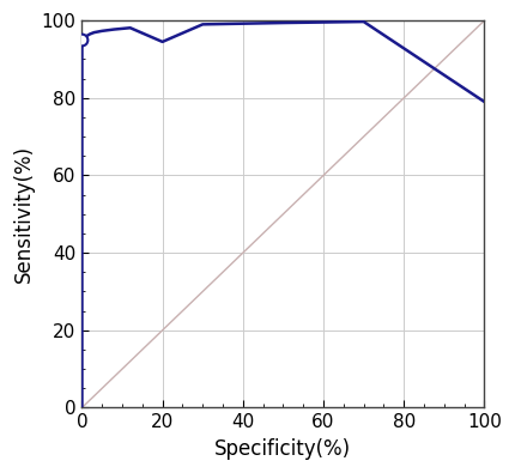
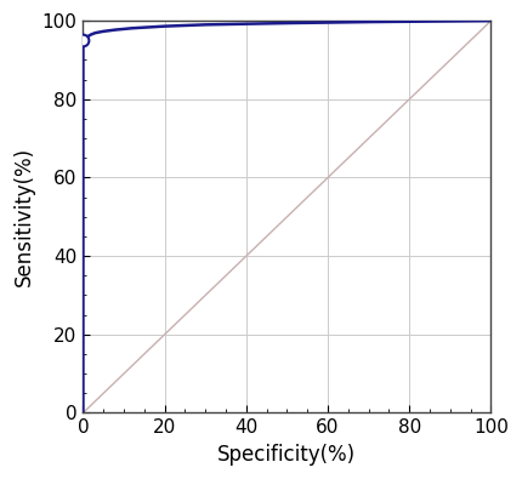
20: 94.5 -> 98.6
100: 79.0 -> 100.0
